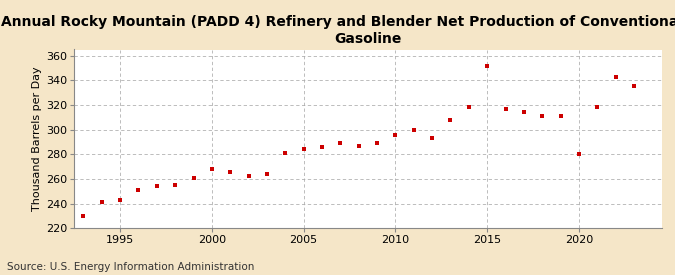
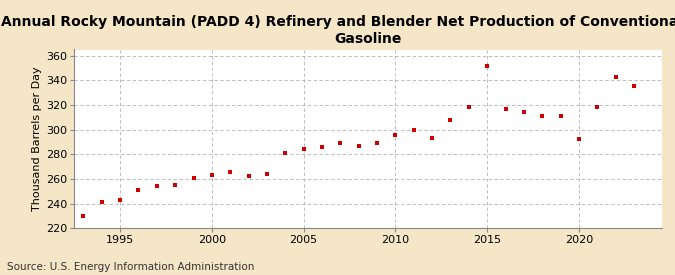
2000: 268 -> 263
2020: 280 -> 292
